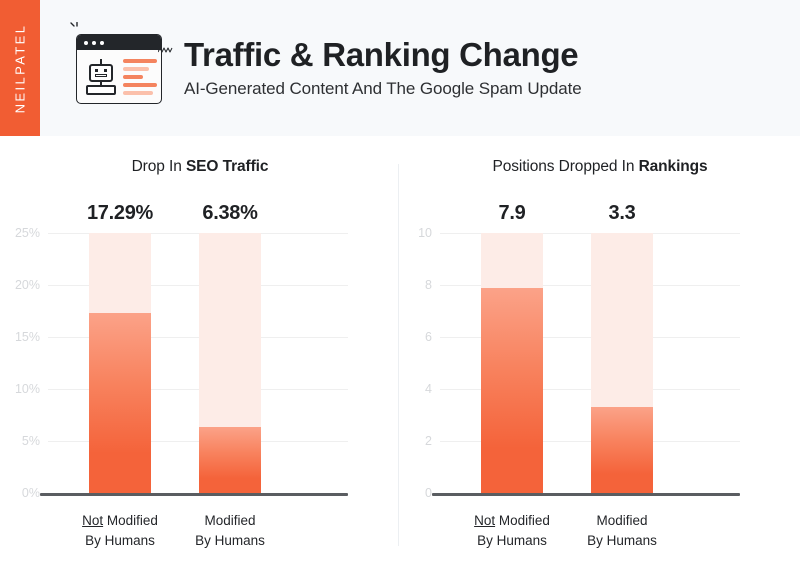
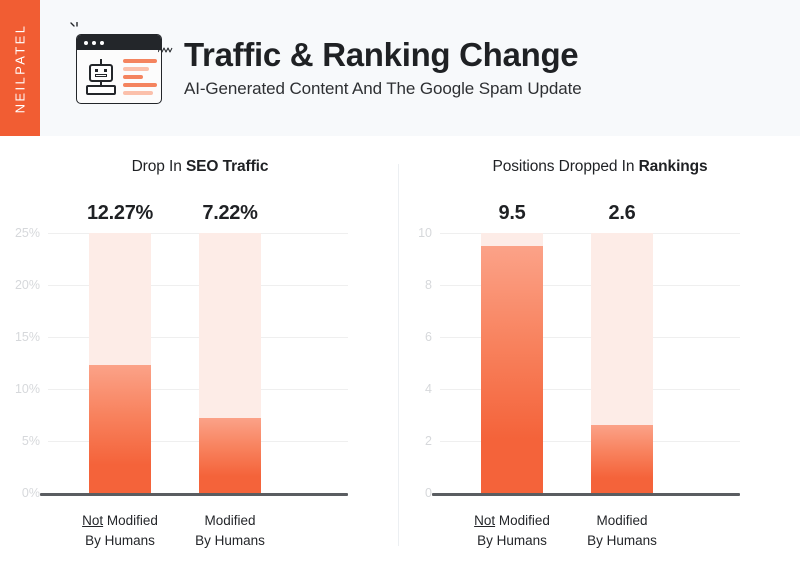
Drop In SEO Traffic/Not Modified By Humans: 17.29% -> 12.27%
Drop In SEO Traffic/Modified By Humans: 6.38% -> 7.22%
Positions Dropped In Rankings/Not Modified By Humans: 7.9 -> 9.5
Positions Dropped In Rankings/Modified By Humans: 3.3 -> 2.6
